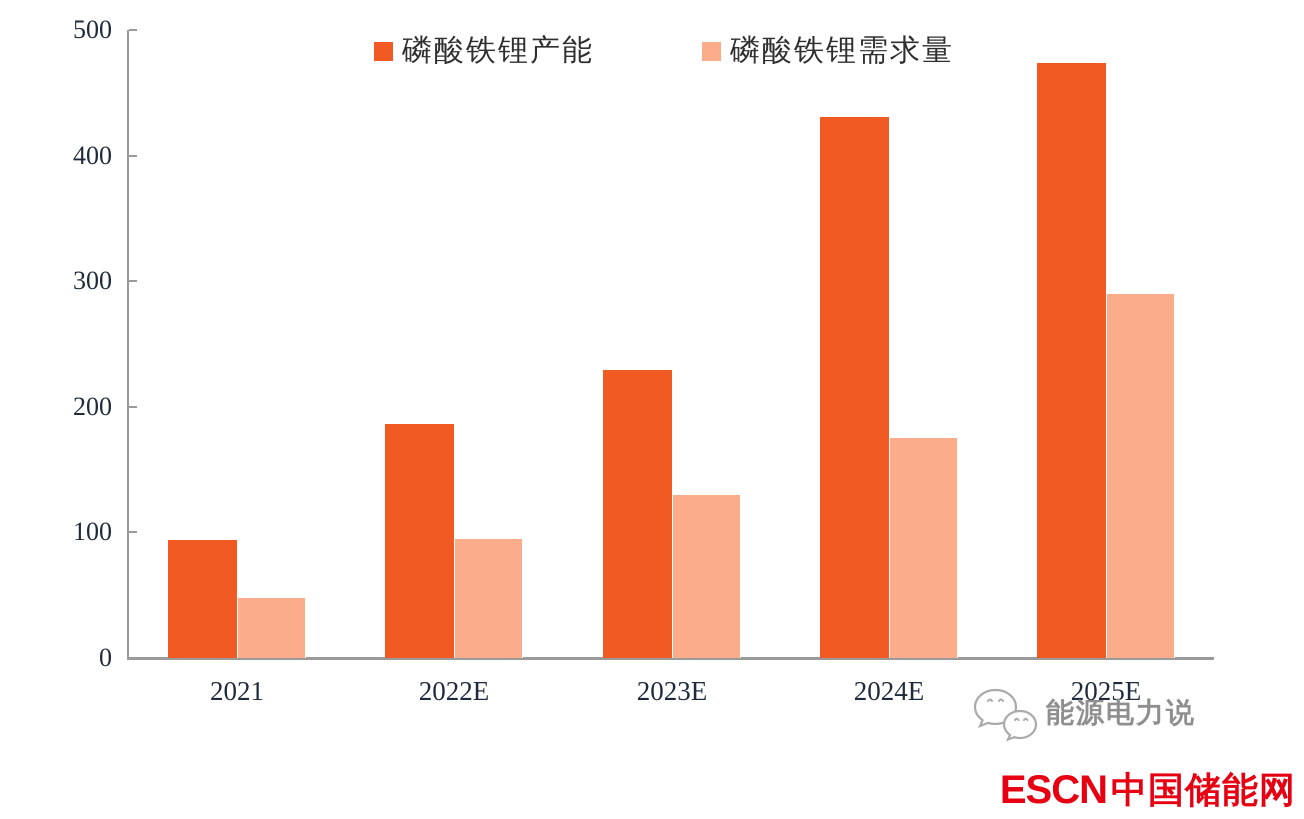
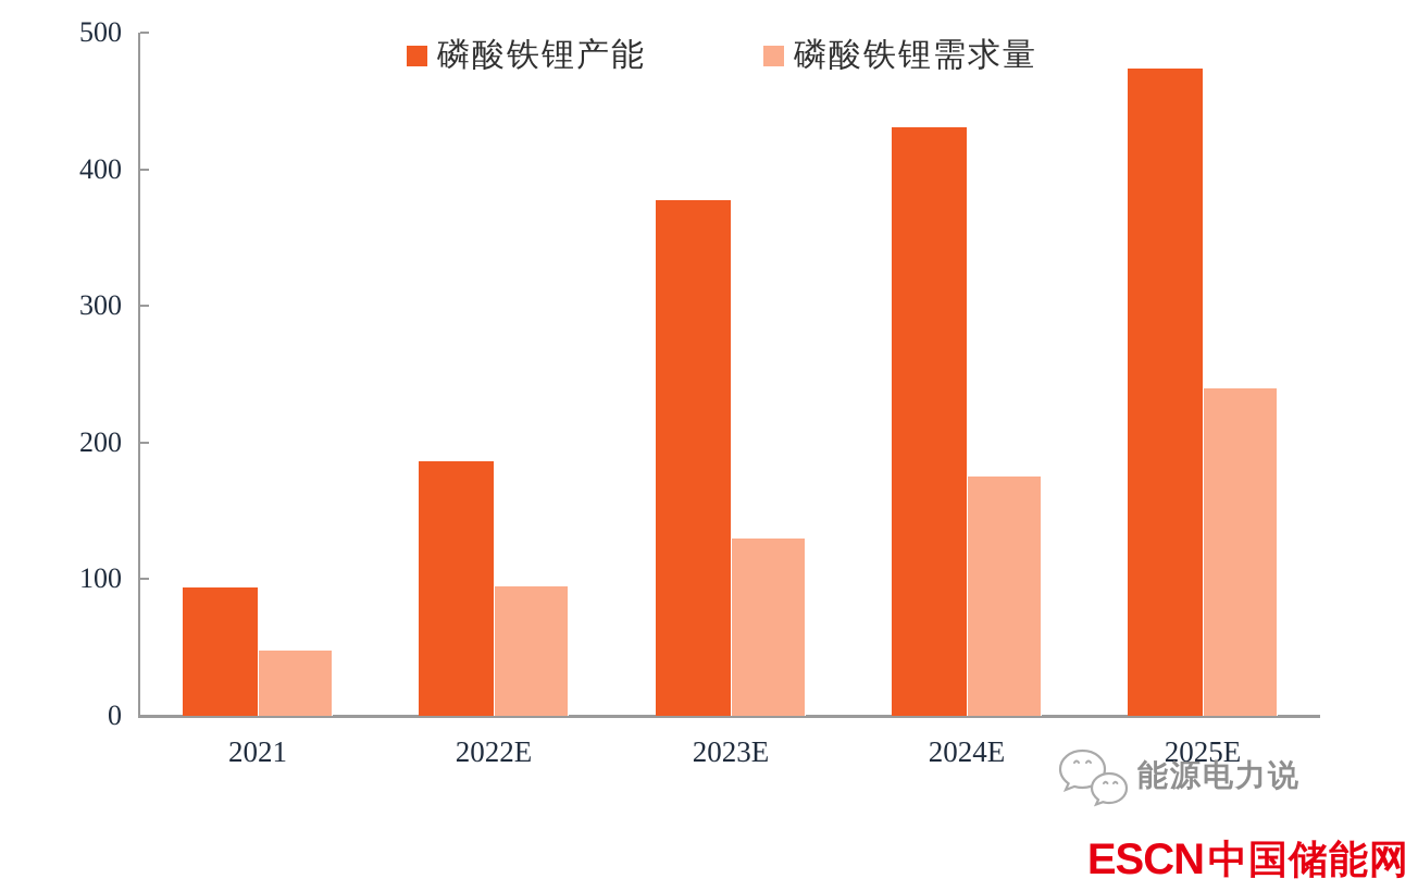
磷酸铁锂产能/2023E: 229 -> 377
磷酸铁锂需求量/2025E: 290 -> 240
